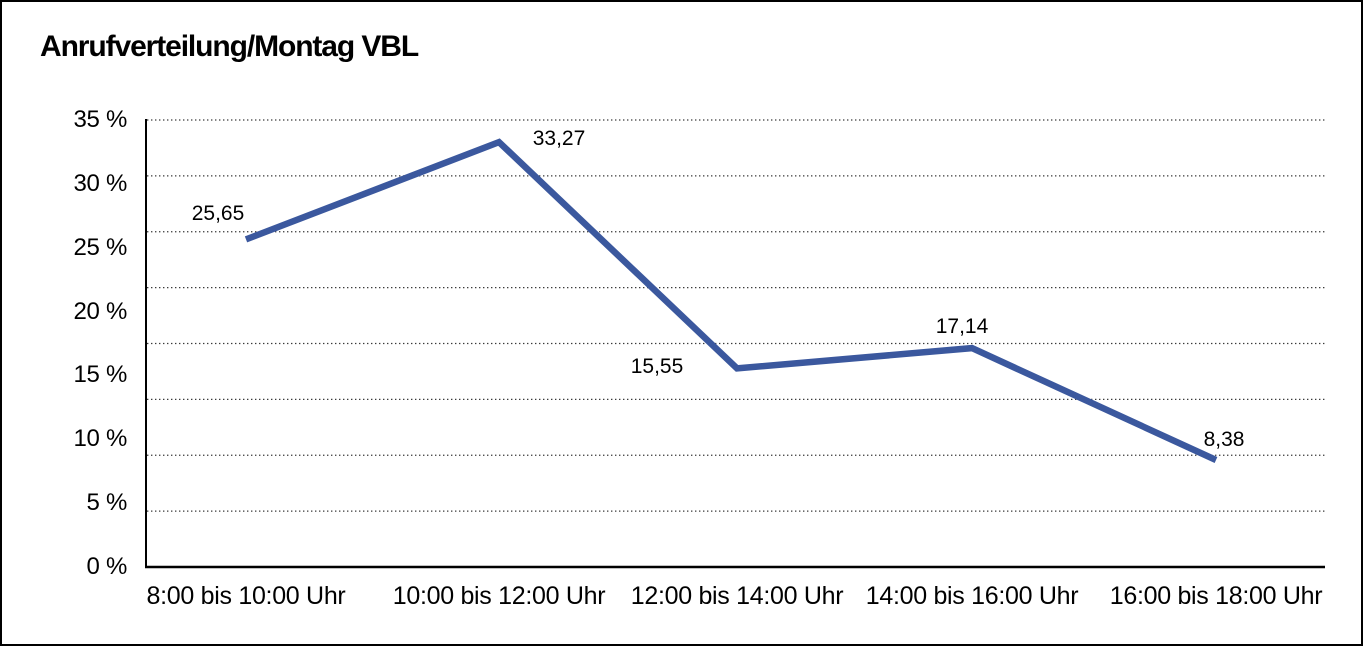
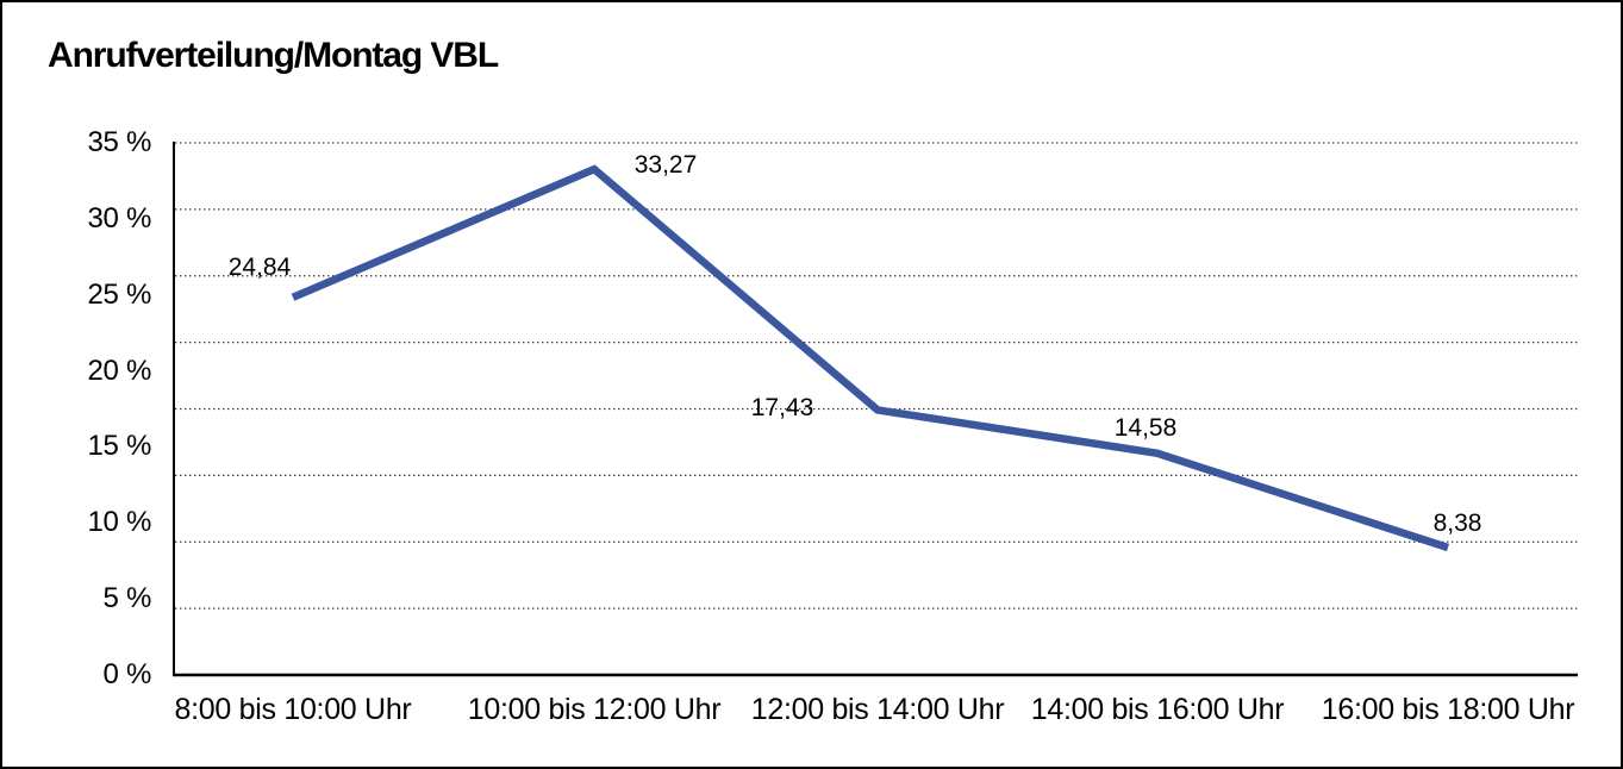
8:00 bis 10:00 Uhr: 25,65 -> 24,84
12:00 bis 14:00 Uhr: 15,55 -> 17,43
14:00 bis 16:00 Uhr: 17,14 -> 14,58
